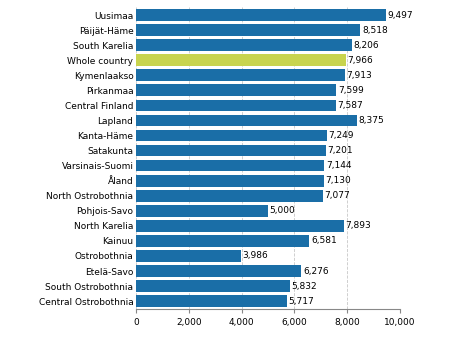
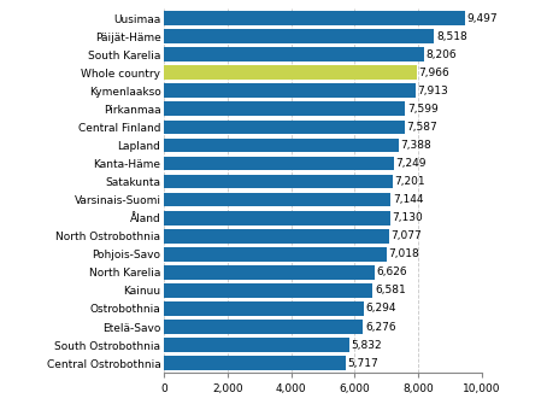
Lapland: 8,375 -> 7,388
Pohjois-Savo: 5,000 -> 7,018
North Karelia: 7,893 -> 6,626
Ostrobothnia: 3,986 -> 6,294
